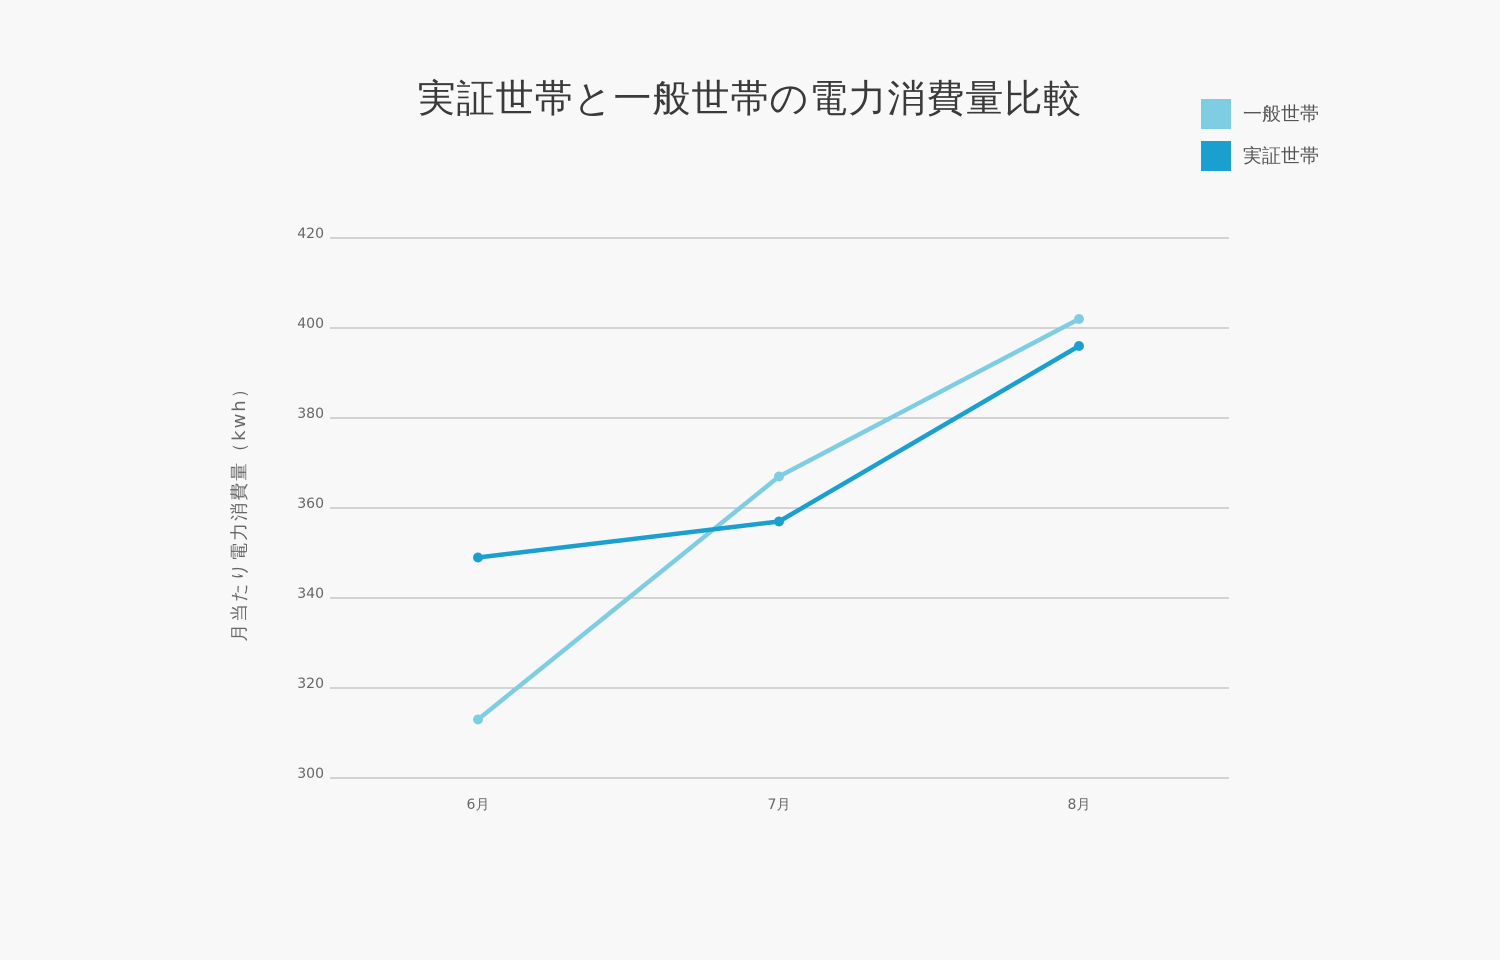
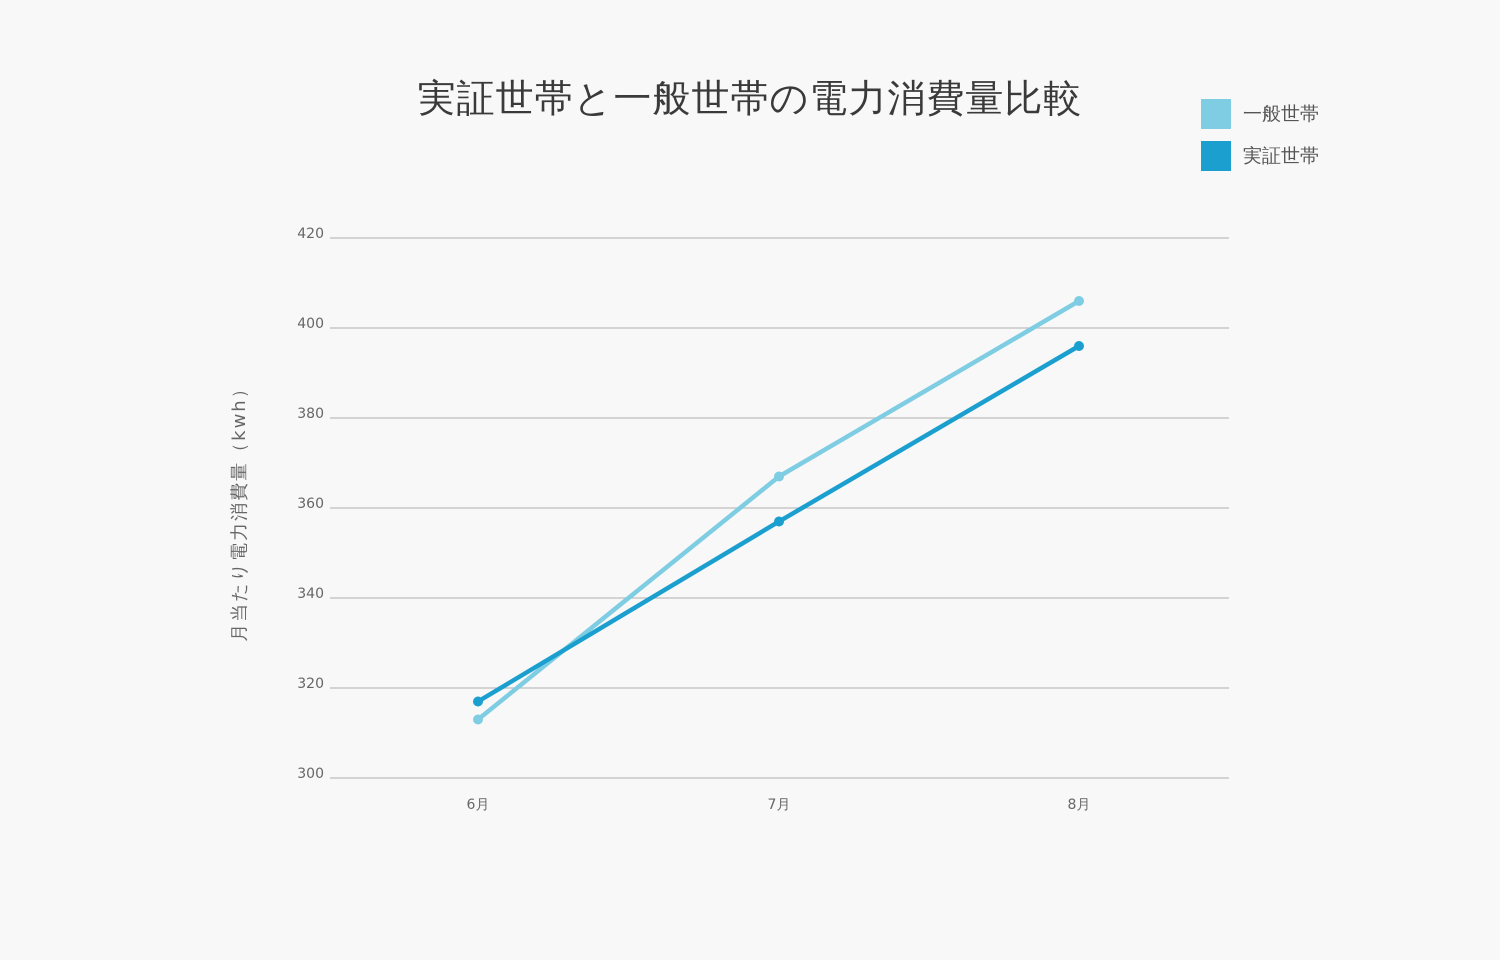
実証世帯/6月: 349 -> 317
一般世帯/8月: 402 -> 406
